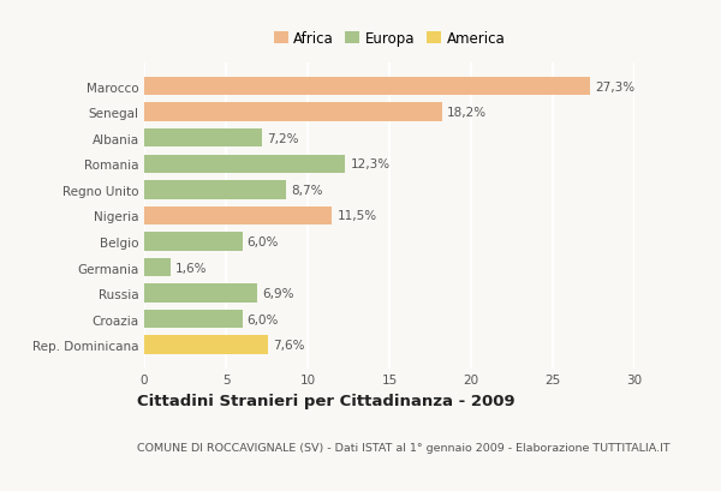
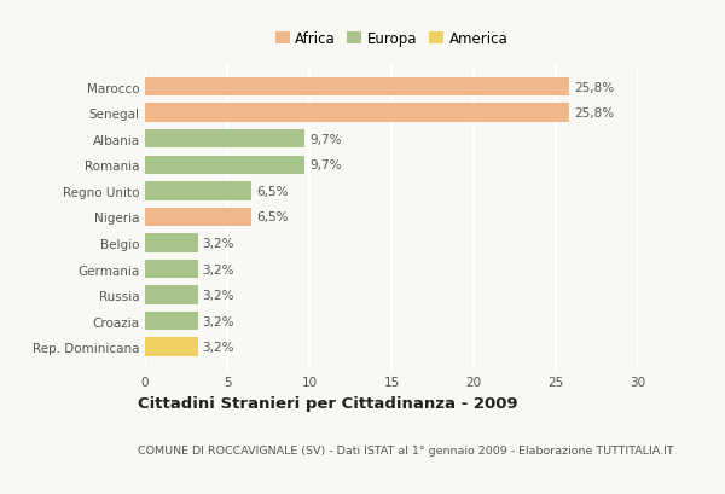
Marocco: 27,3% -> 25,8%
Senegal: 18,2% -> 25,8%
Albania: 7,2% -> 9,7%
Romania: 12,3% -> 9,7%
Regno Unito: 8,7% -> 6,5%
Nigeria: 11,5% -> 6,5%
Belgio: 6,0% -> 3,2%
Germania: 1,6% -> 3,2%
Russia: 6,9% -> 3,2%
Croazia: 6,0% -> 3,2%
Rep. Dominicana: 7,6% -> 3,2%
